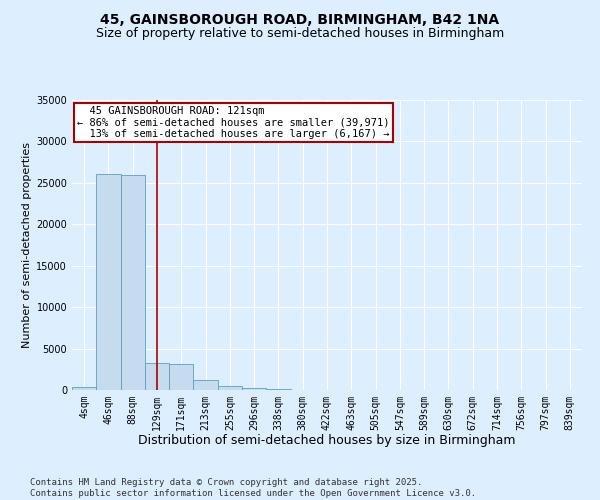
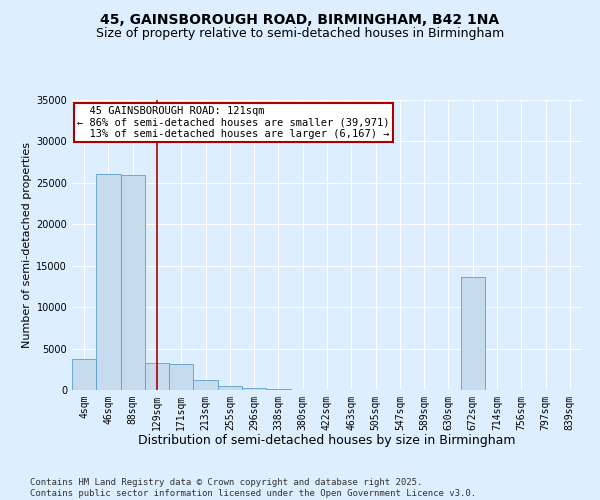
4sqm: 400 -> 3800
672sqm: 0 -> 13600
